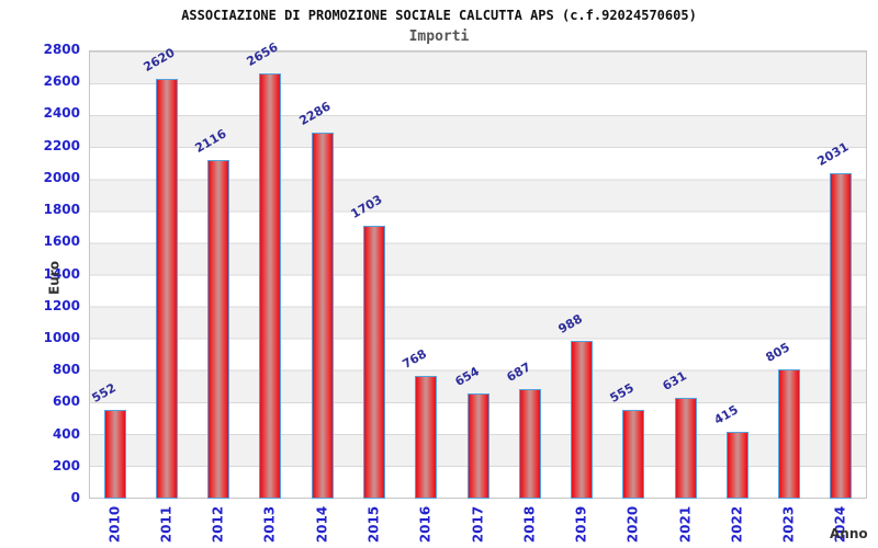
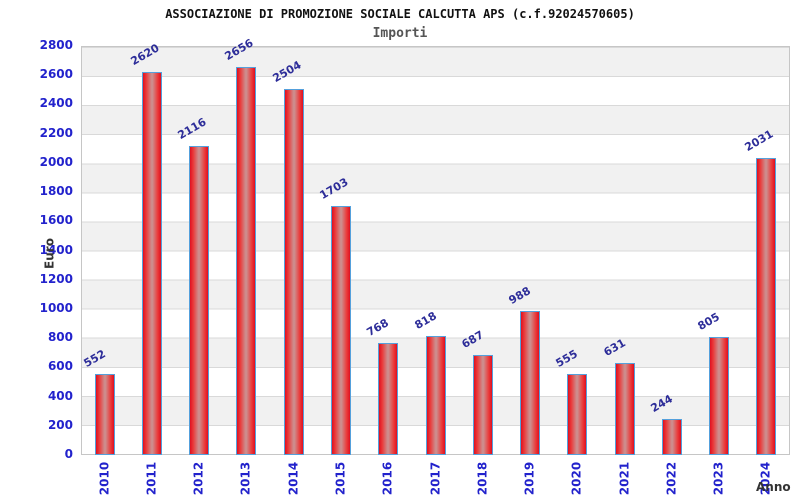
2014: 2286 -> 2504
2017: 654 -> 818
2022: 415 -> 244
